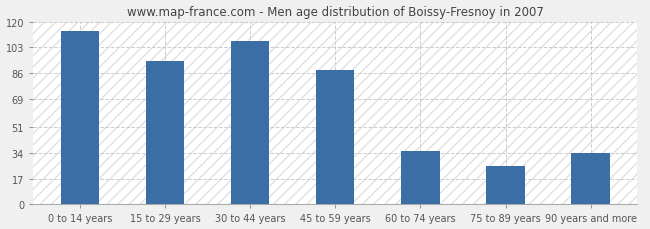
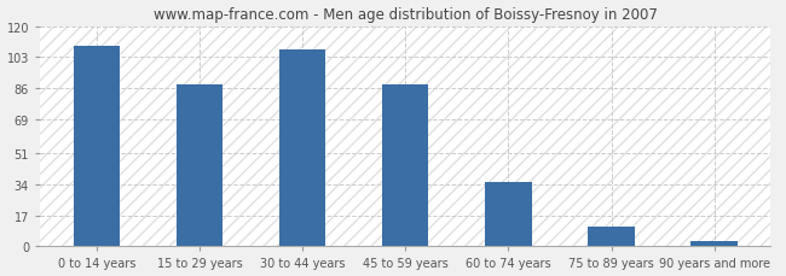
0 to 14 years: 114 -> 109
15 to 29 years: 94 -> 88
75 to 89 years: 25 -> 11
90 years and more: 34 -> 3
